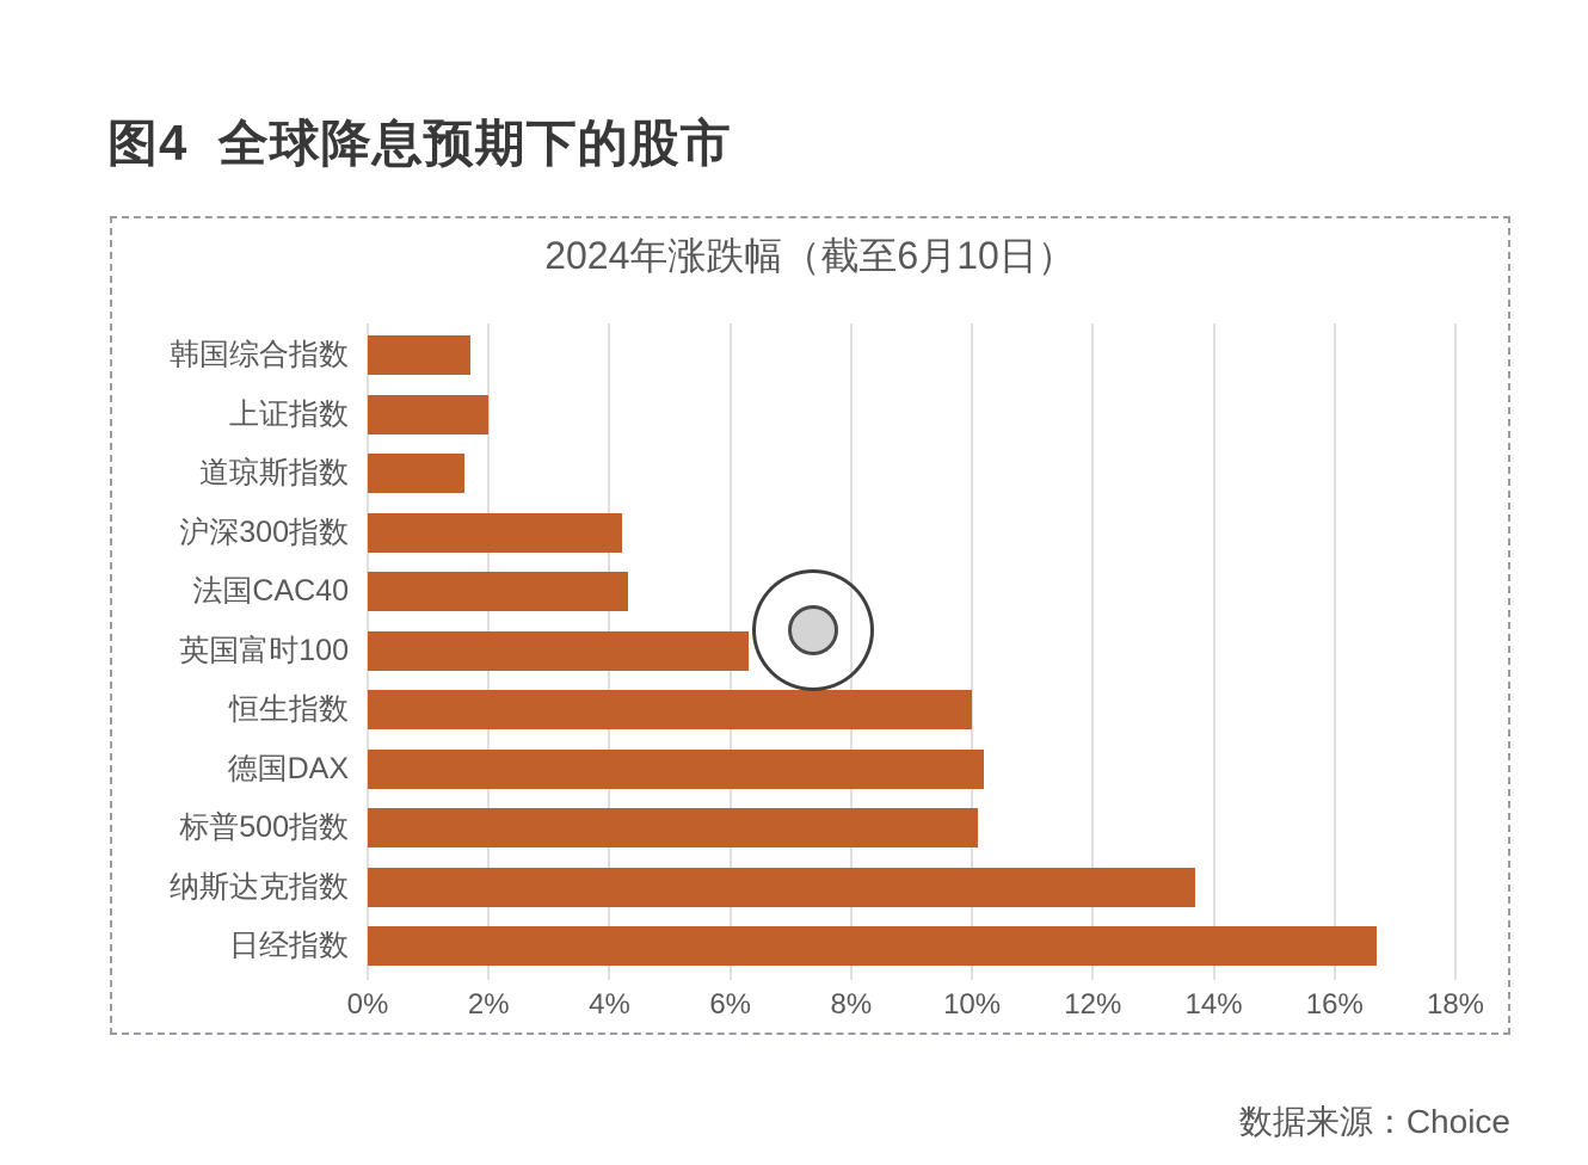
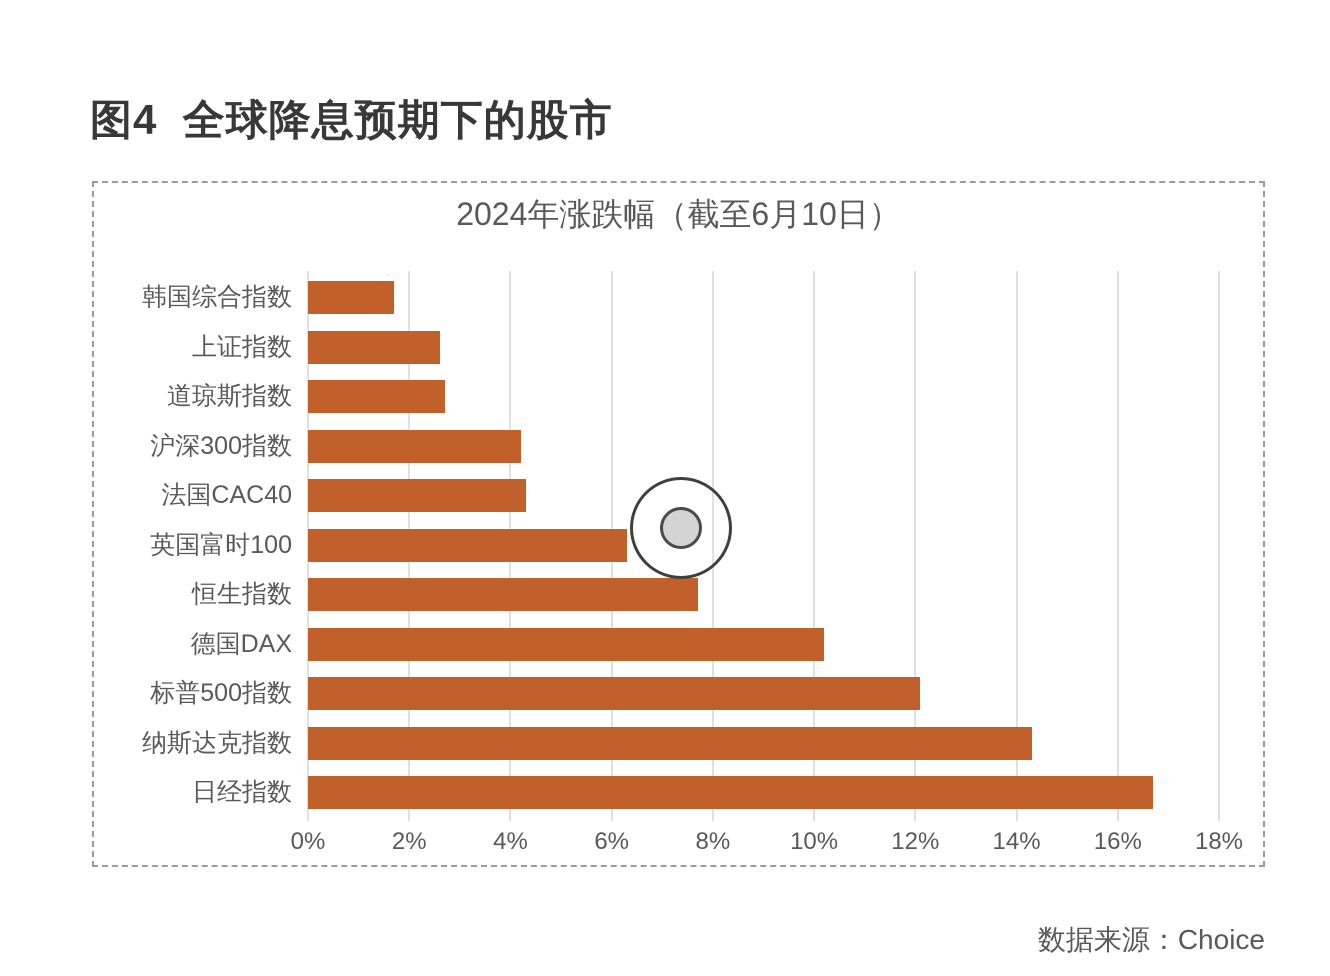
上证指数: 2.0% -> 2.6%
道琼斯指数: 1.6% -> 2.7%
恒生指数: 10.0% -> 7.7%
标普500指数: 10.1% -> 12.1%
纳斯达克指数: 13.7% -> 14.3%
